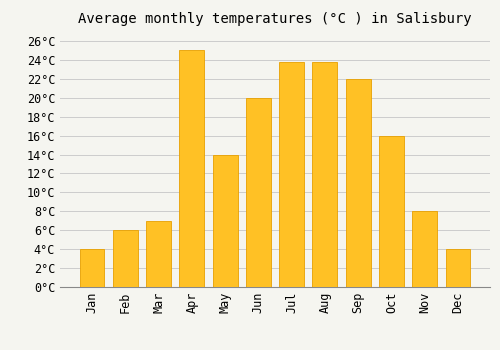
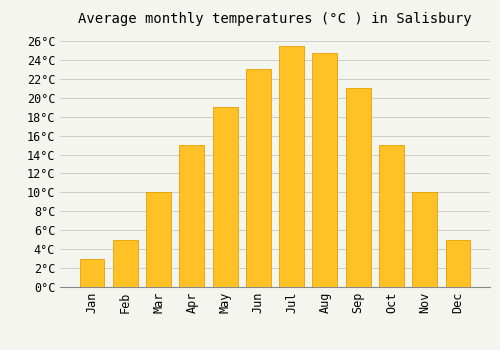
Jan: 4.0°C -> 3.0°C
Feb: 6.0°C -> 5.0°C
Mar: 7.0°C -> 10.0°C
Apr: 25.0°C -> 15.0°C
May: 14.0°C -> 19.0°C
Jun: 20.0°C -> 23.0°C
Jul: 23.8°C -> 25.5°C
Aug: 23.8°C -> 24.7°C
Sep: 22.0°C -> 21.0°C
Oct: 16.0°C -> 15.0°C
Nov: 8.0°C -> 10.0°C
Dec: 4.0°C -> 5.0°C
